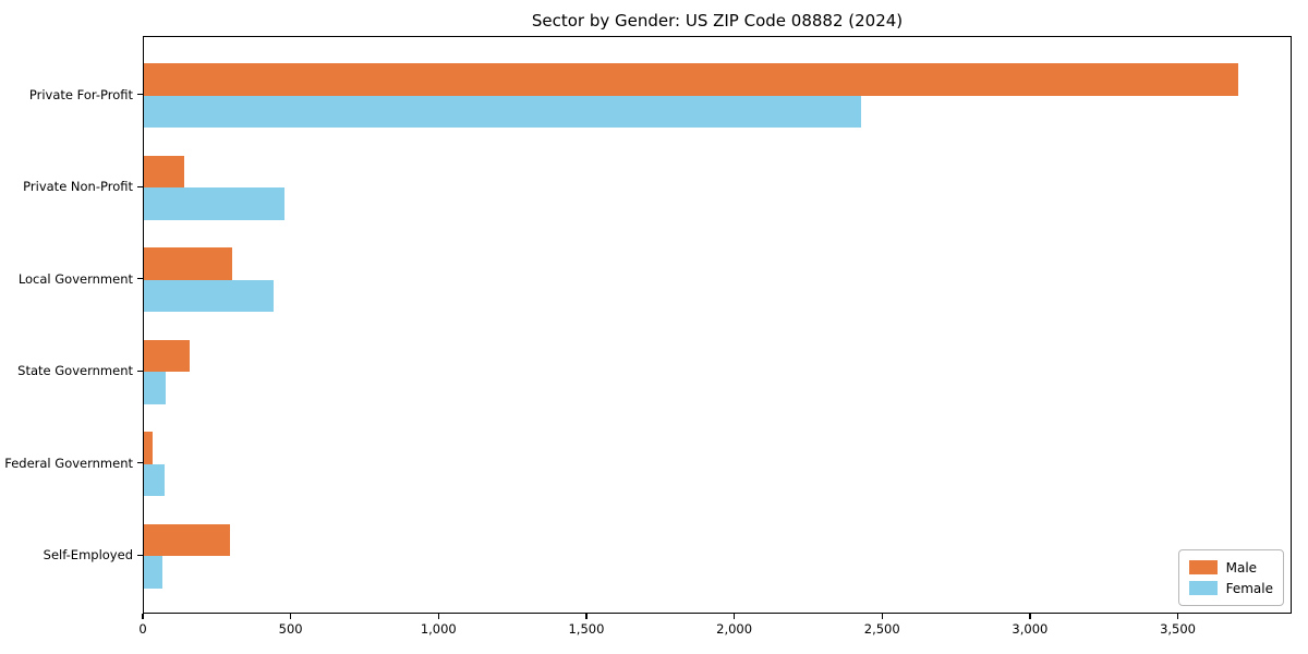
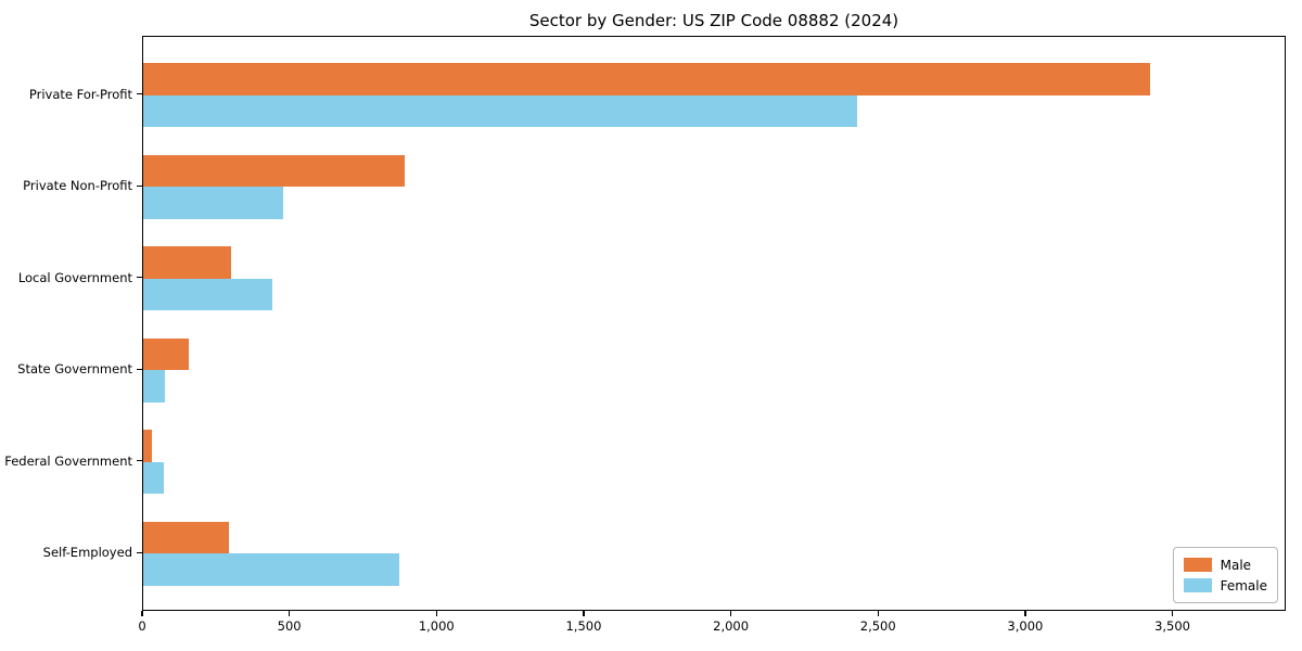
Male/Private For-Profit: 3700 -> 3420
Male/Private Non-Profit: 140 -> 890
Female/Self-Employed: 60 -> 870
